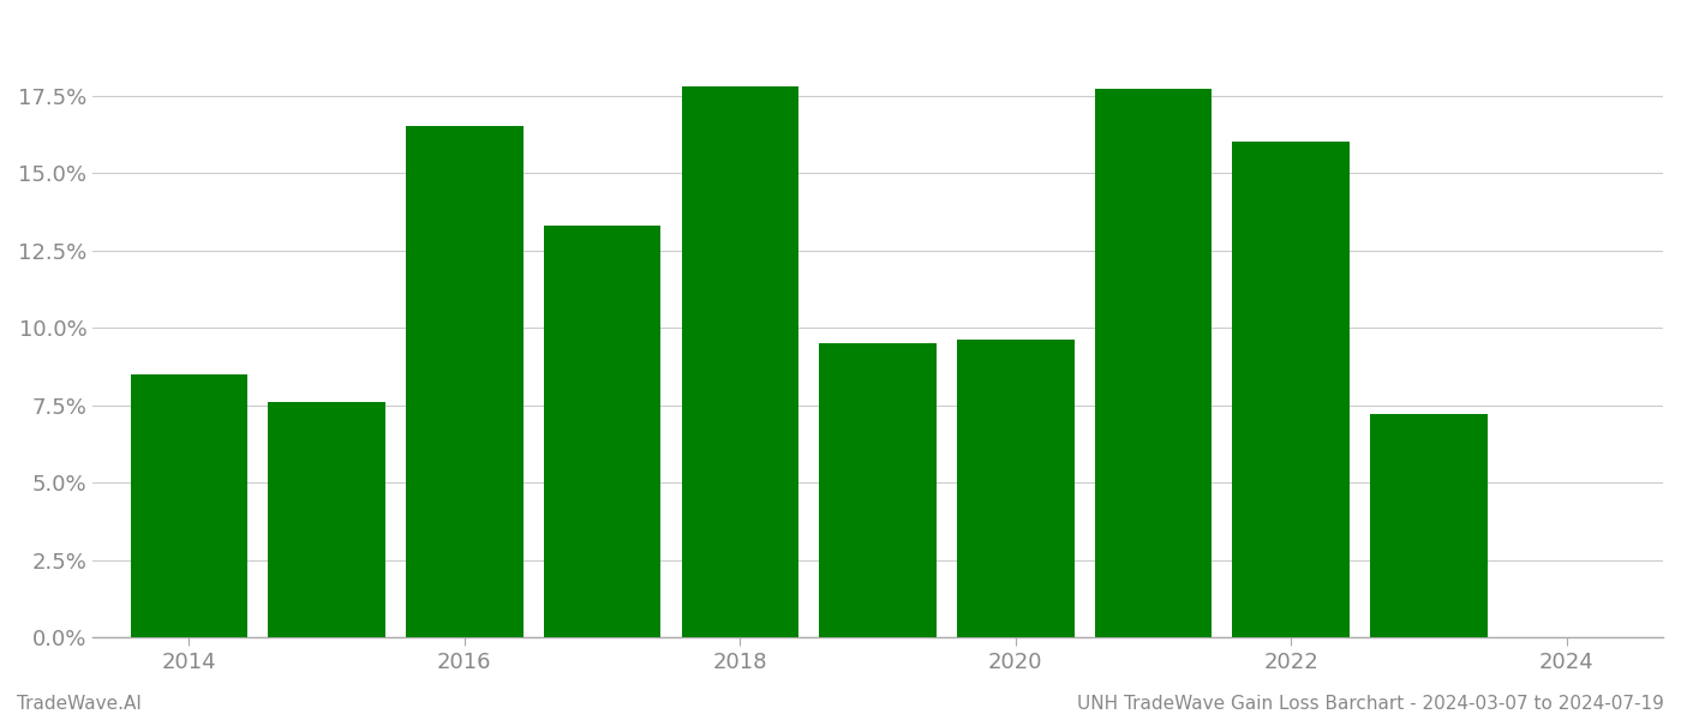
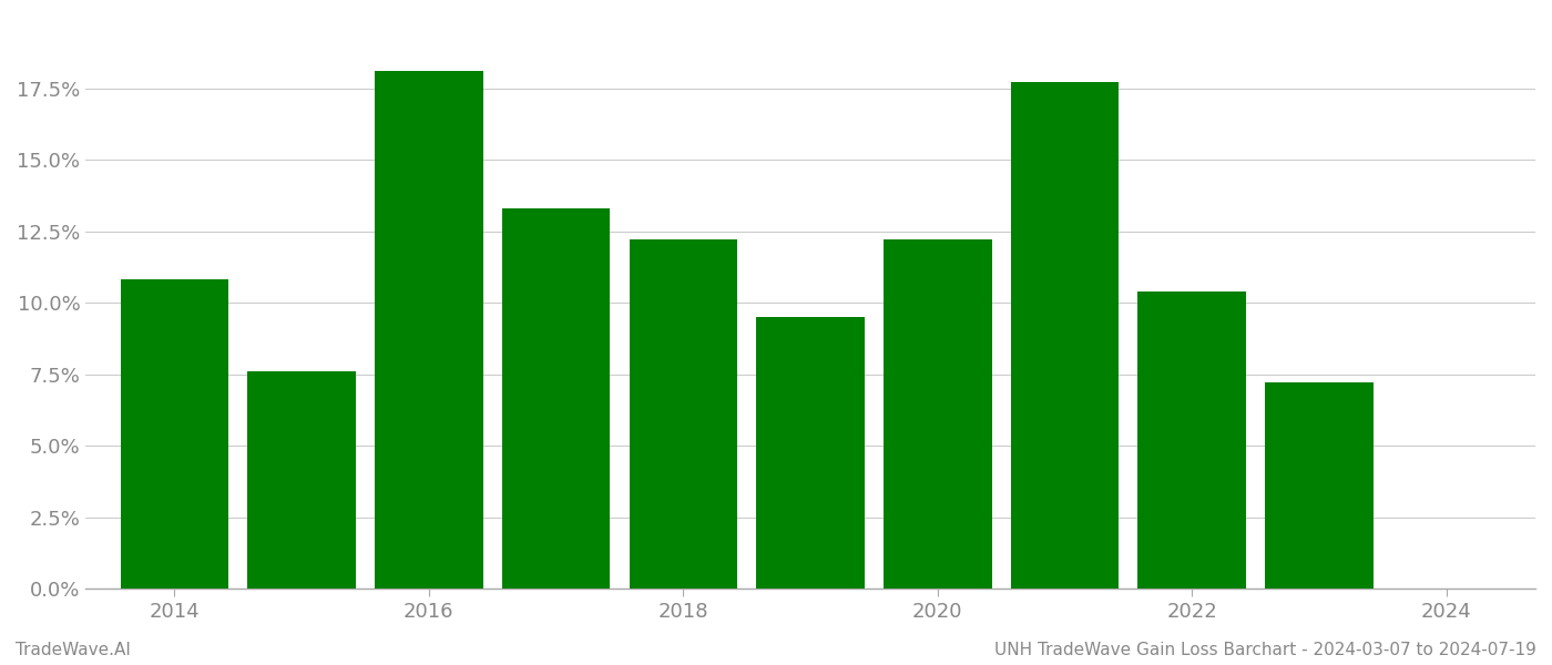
2014: 8.5% -> 10.8%
2016: 16.5% -> 18.1%
2018: 17.8% -> 12.2%
2020: 9.6% -> 12.2%
2022: 16.0% -> 10.4%
